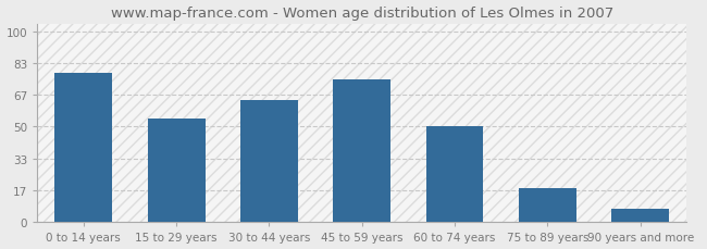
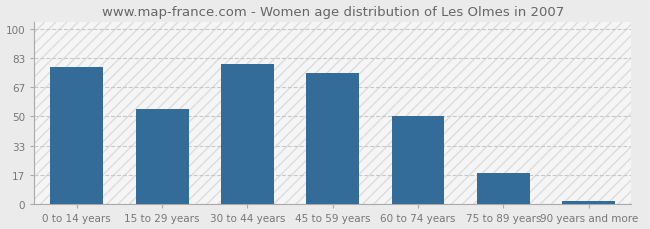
30 to 44 years: 64 -> 80
90 years and more: 7 -> 2
